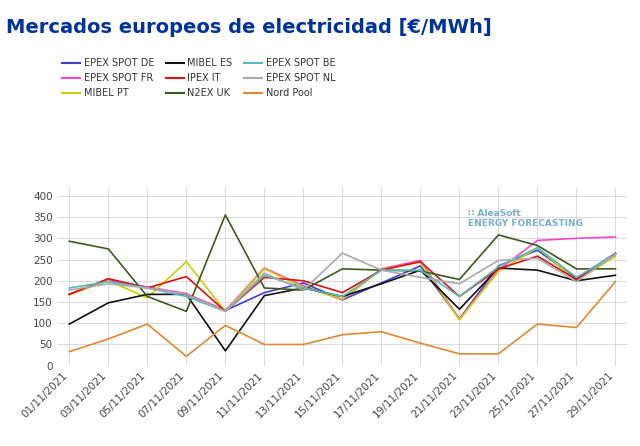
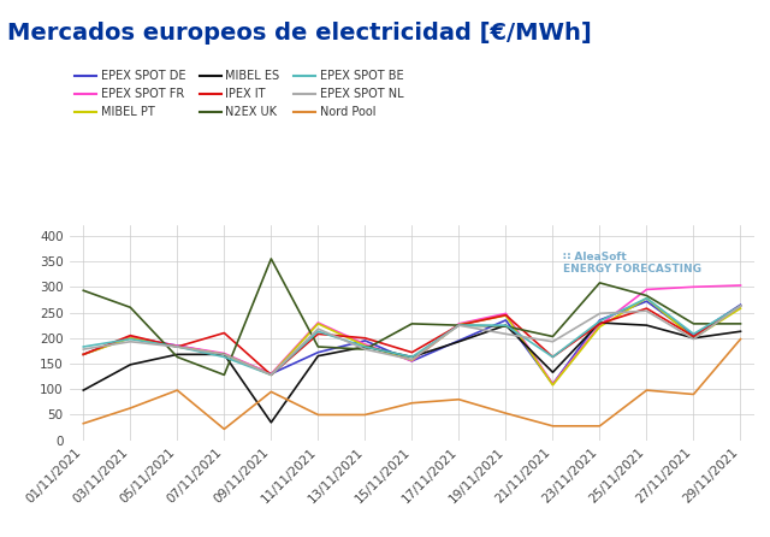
N2EX UK/03/11/2021: 275 -> 260
MIBEL PT/05/11/2021: 160 -> 183
MIBEL PT/07/11/2021: 245 -> 168
EPEX SPOT NL/15/11/2021: 265 -> 158
